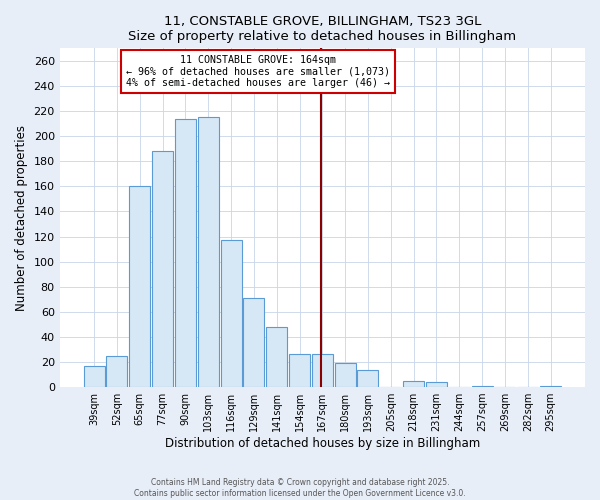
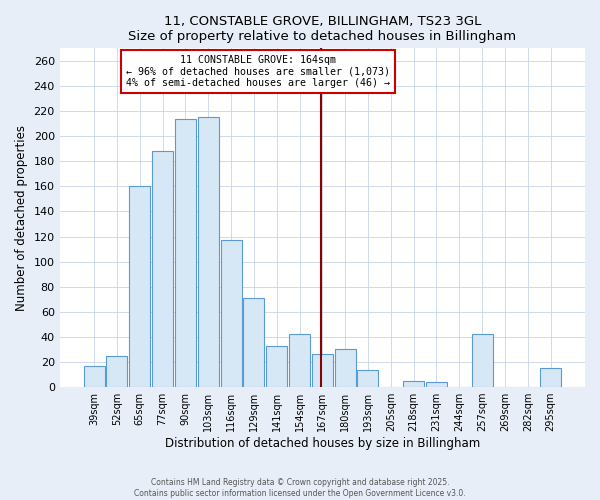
141sqm: 48 -> 33
154sqm: 26 -> 42
180sqm: 19 -> 30
257sqm: 1 -> 42
295sqm: 1 -> 15
